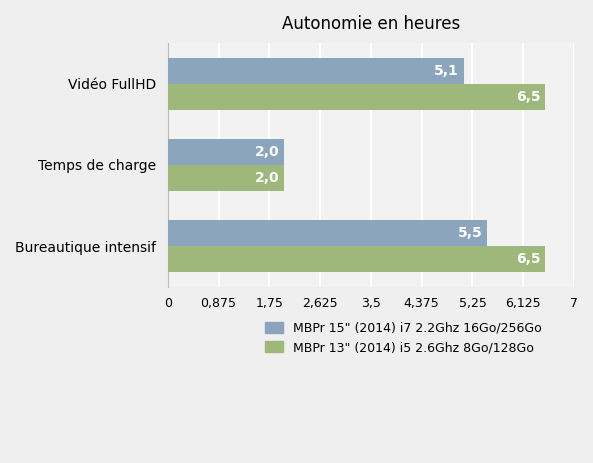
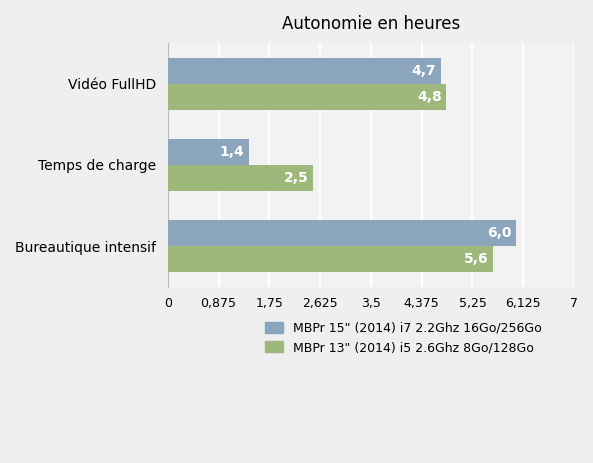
MBPr 15" (2014) i7 2.2Ghz 16Go/256Go/Vidéo FullHD: 5,1 -> 4,7
MBPr 13" (2014) i5 2.6Ghz 8Go/128Go/Vidéo FullHD: 6,5 -> 4,8
MBPr 15" (2014) i7 2.2Ghz 16Go/256Go/Temps de charge: 2,0 -> 1,4
MBPr 13" (2014) i5 2.6Ghz 8Go/128Go/Temps de charge: 2,0 -> 2,5
MBPr 15" (2014) i7 2.2Ghz 16Go/256Go/Bureautique intensif: 5,5 -> 6,0
MBPr 13" (2014) i5 2.6Ghz 8Go/128Go/Bureautique intensif: 6,5 -> 5,6
